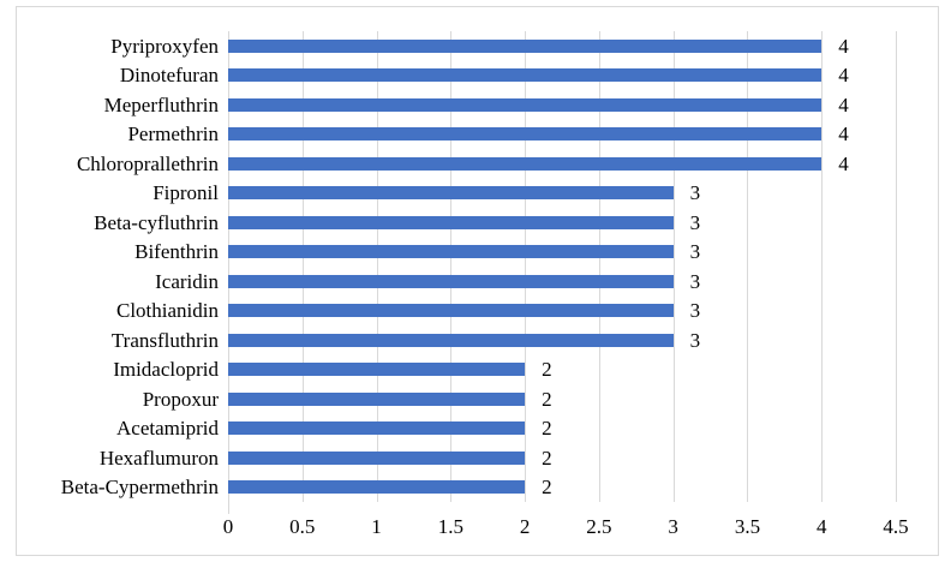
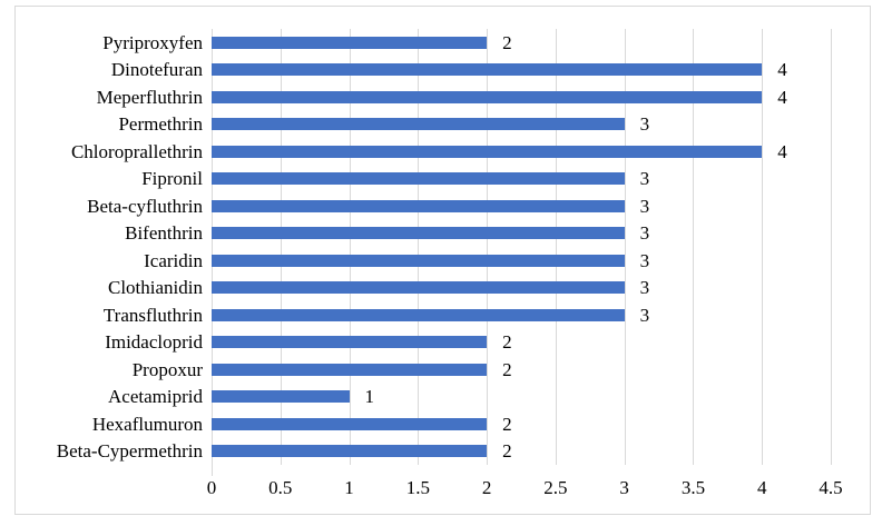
Pyriproxyfen: 4 -> 2
Permethrin: 4 -> 3
Acetamiprid: 2 -> 1
